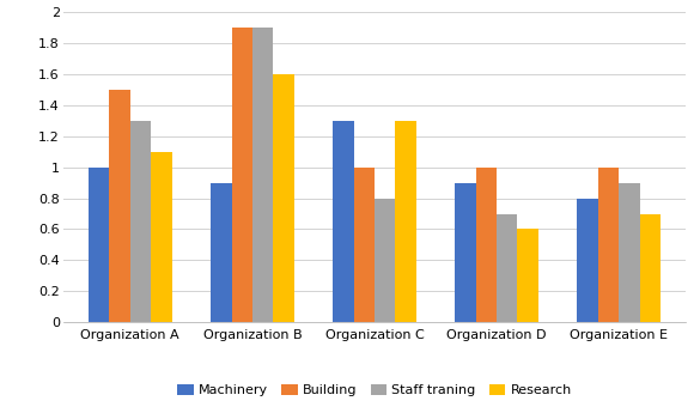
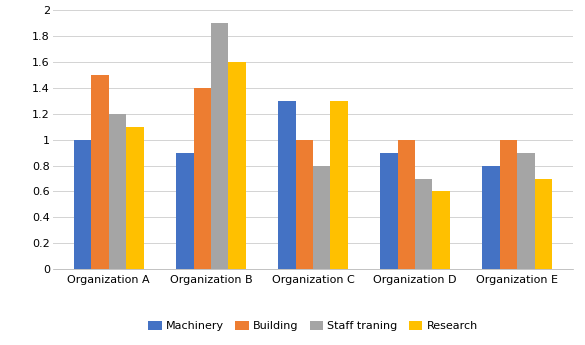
Staff traning/Organization A: 1.3 -> 1.2
Building/Organization B: 1.9 -> 1.4
